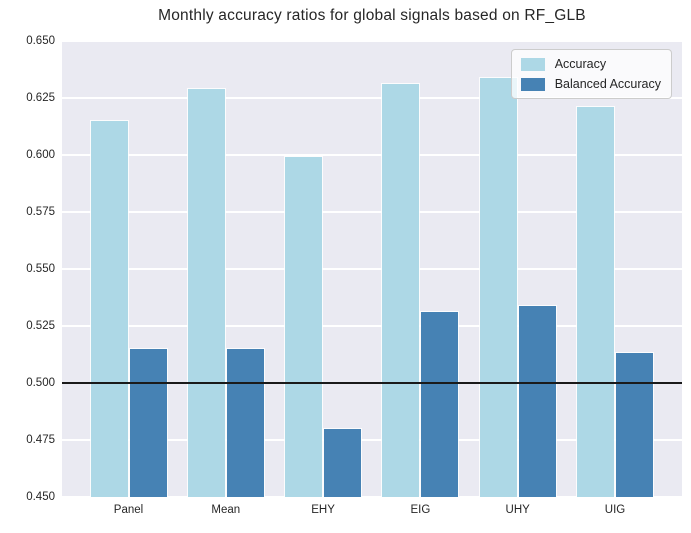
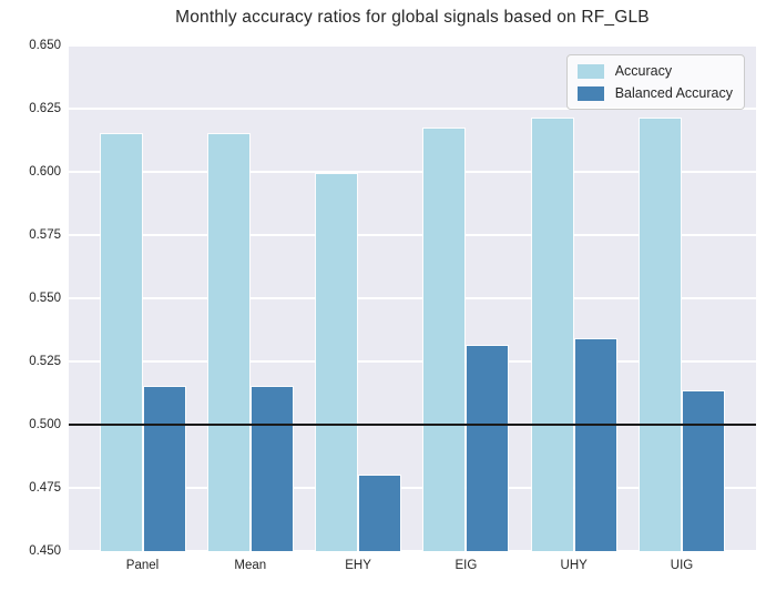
Accuracy/Mean: 0.629 -> 0.615
Accuracy/EIG: 0.631 -> 0.617
Accuracy/UHY: 0.634 -> 0.621
